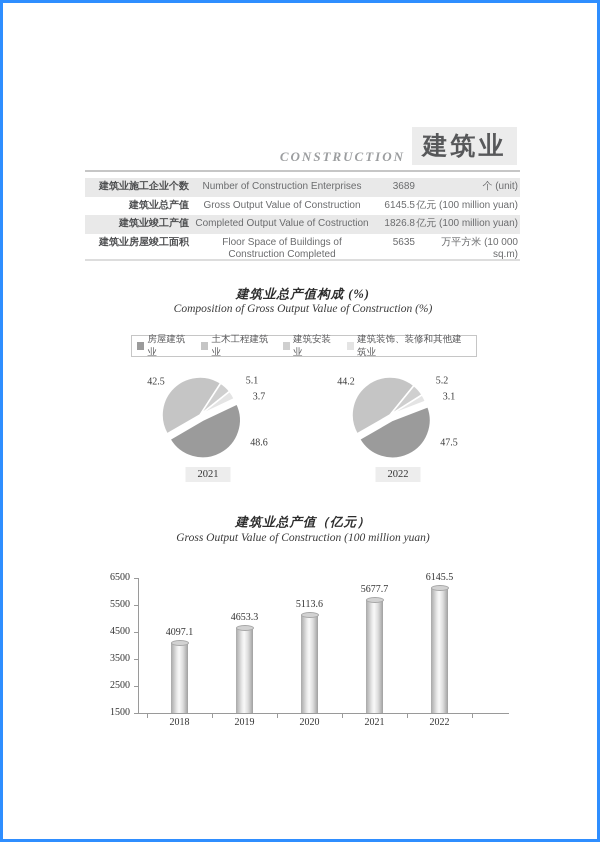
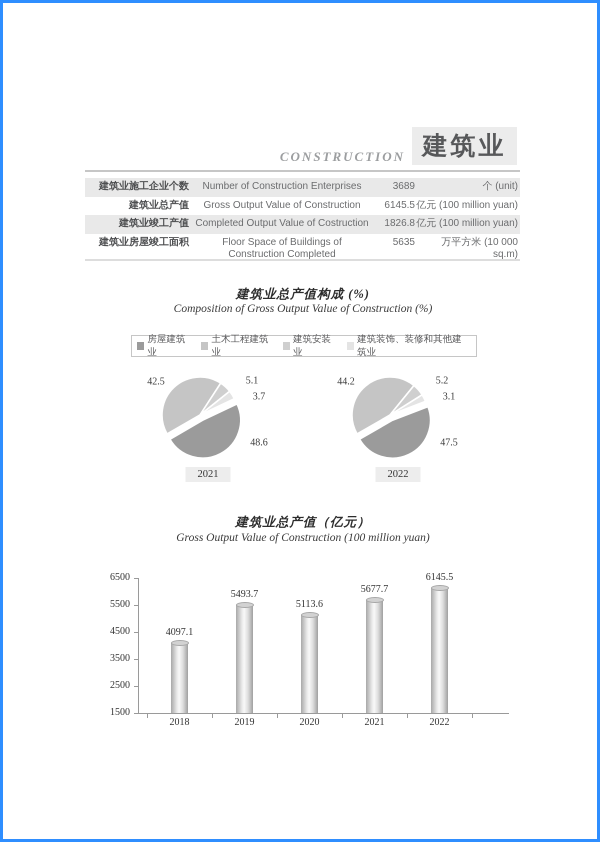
建筑业总产值（亿元）/2019: 4653.3 -> 5493.7
